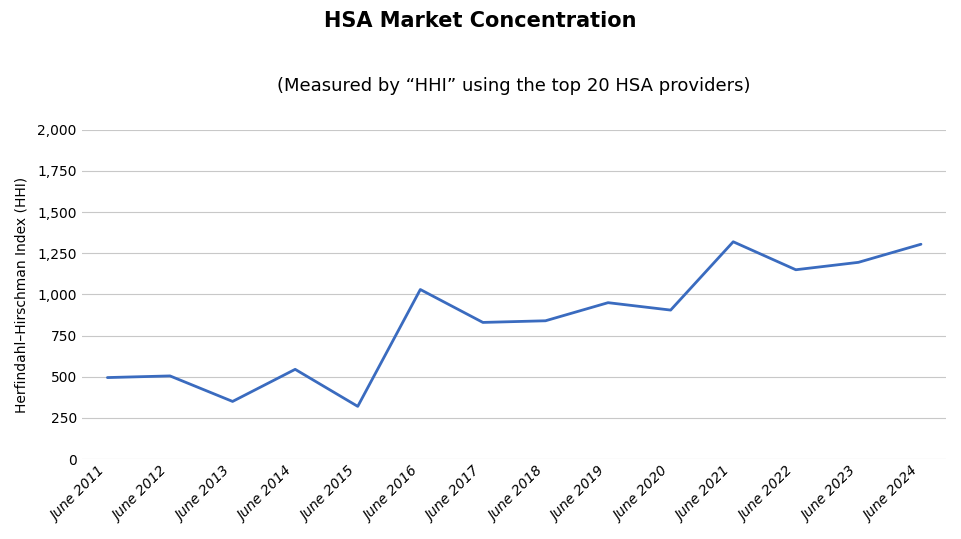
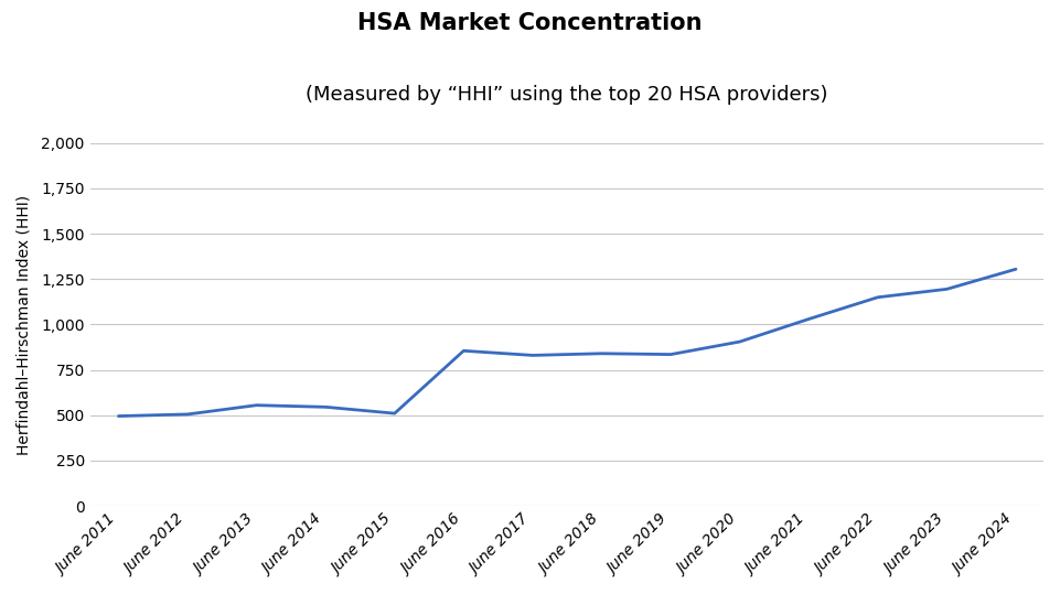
June 2013: 350 -> 560
June 2015: 320 -> 510
June 2016: 1,030 -> 860
June 2019: 950 -> 840
June 2021: 1,320 -> 1,030
